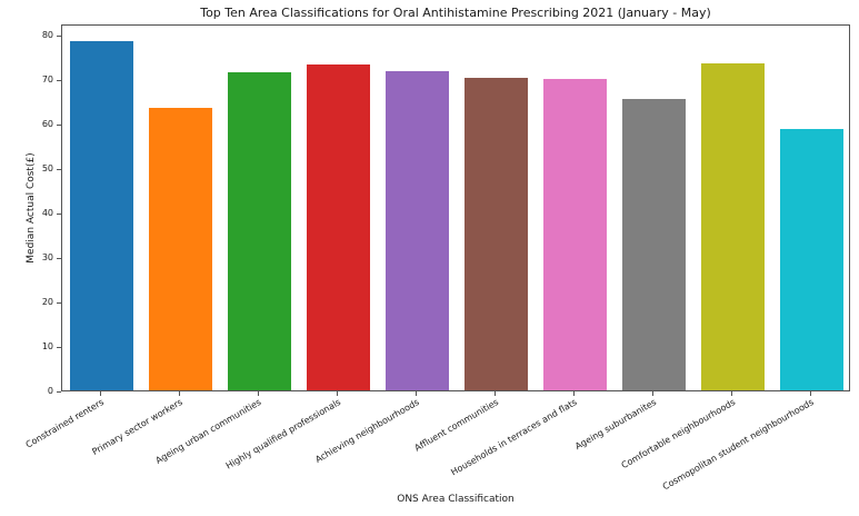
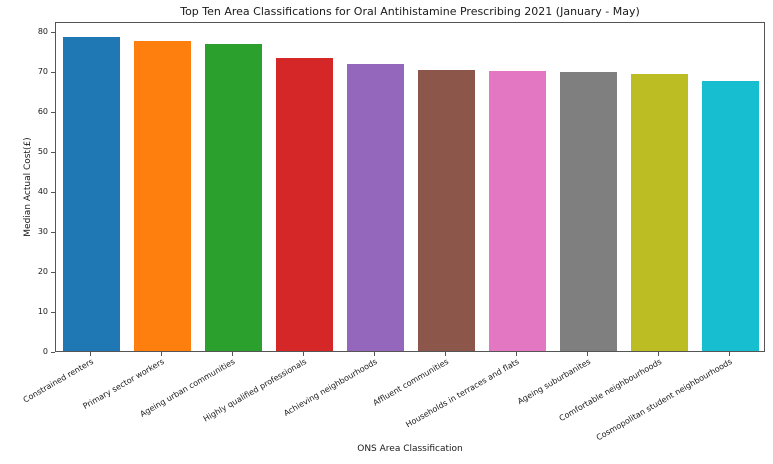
Primary sector workers: 64 -> 78
Ageing urban communities: 72 -> 77
Ageing suburbanites: 66 -> 70
Comfortable neighbourhoods: 74 -> 70
Cosmopolitan student neighbourhoods: 59 -> 68
